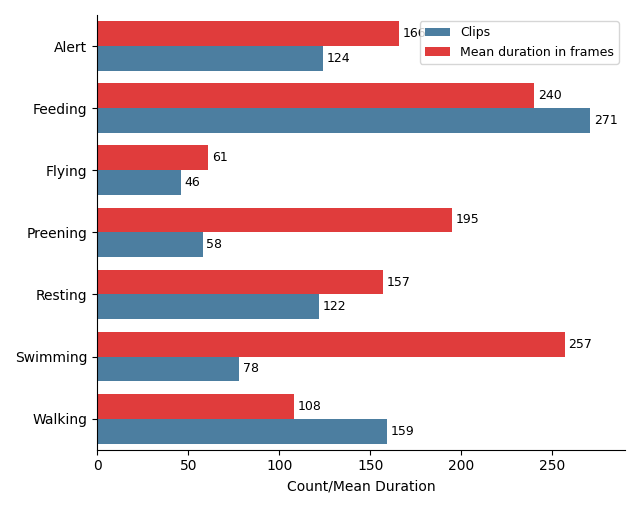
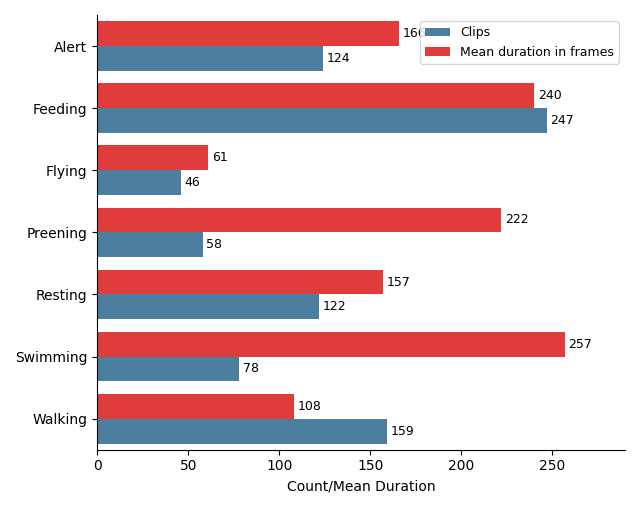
Clips/Feeding: 271 -> 247
Mean duration in frames/Preening: 195 -> 222
